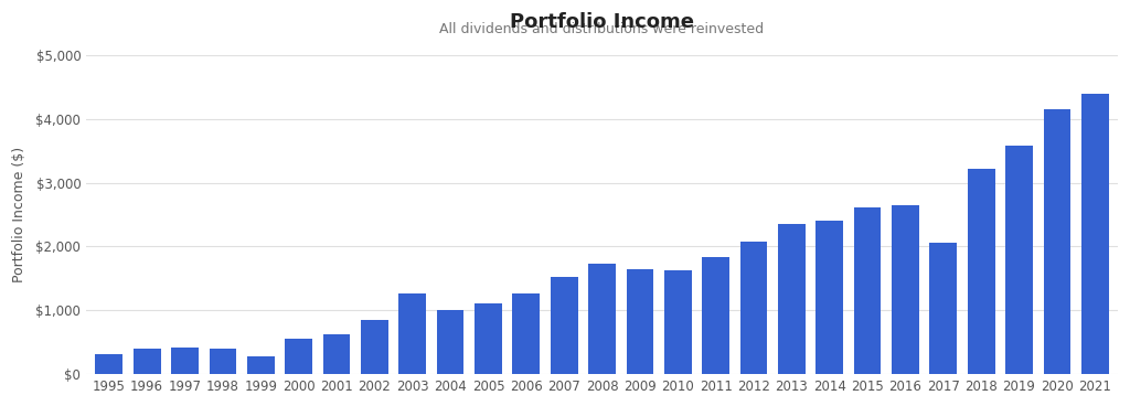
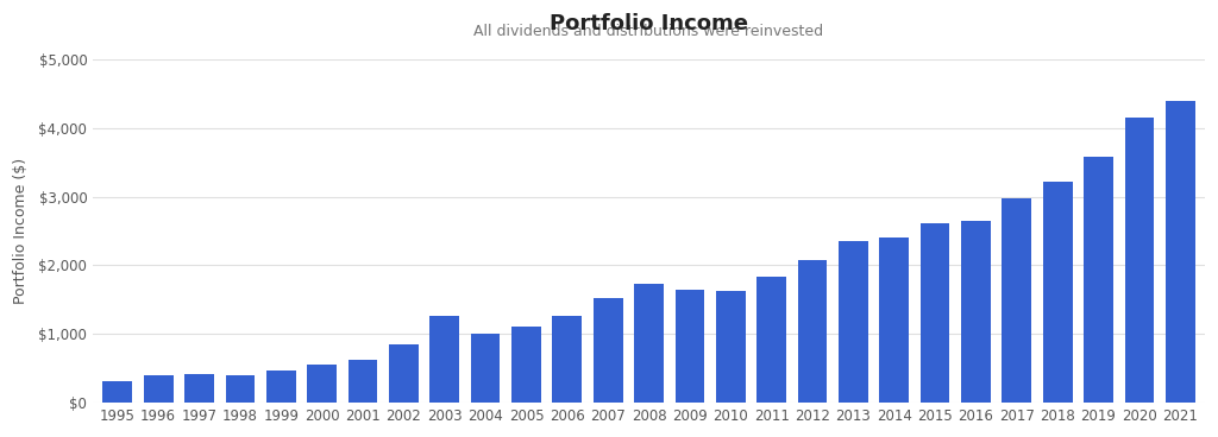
1999: $280 -> $470
2017: $2,060 -> $2,980
